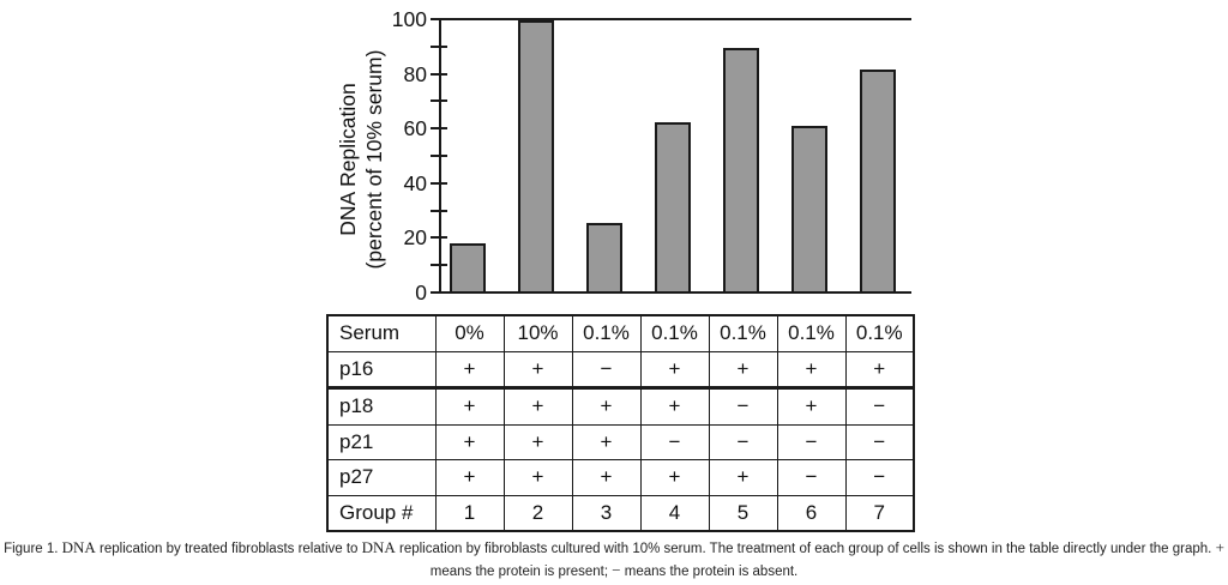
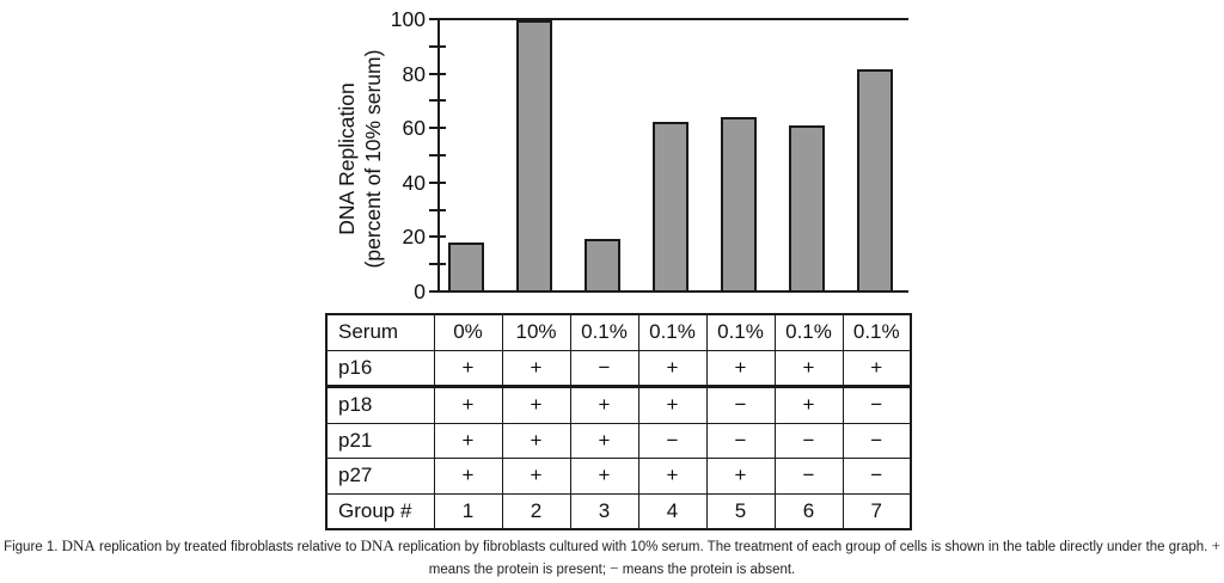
3: 25 -> 19
5: 90 -> 64
